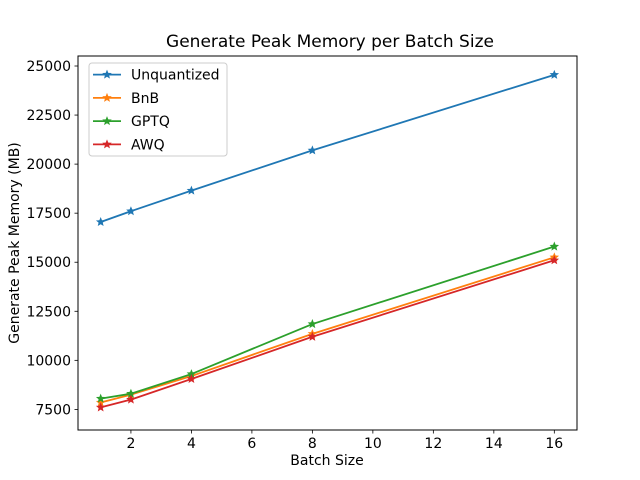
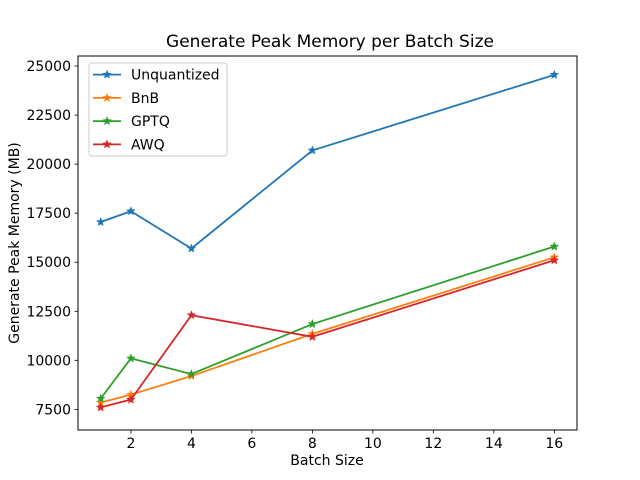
GPTQ/2: 8300 -> 10100
Unquantized/4: 18600 -> 15700
AWQ/4: 9000 -> 12300
